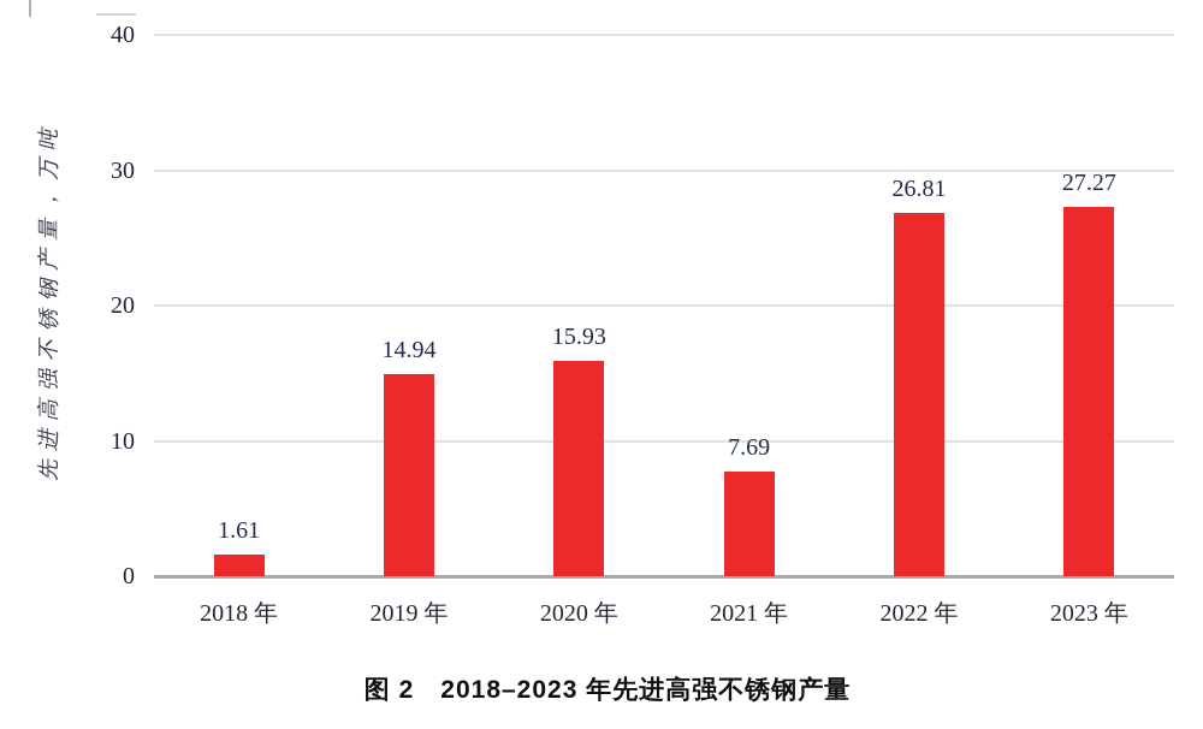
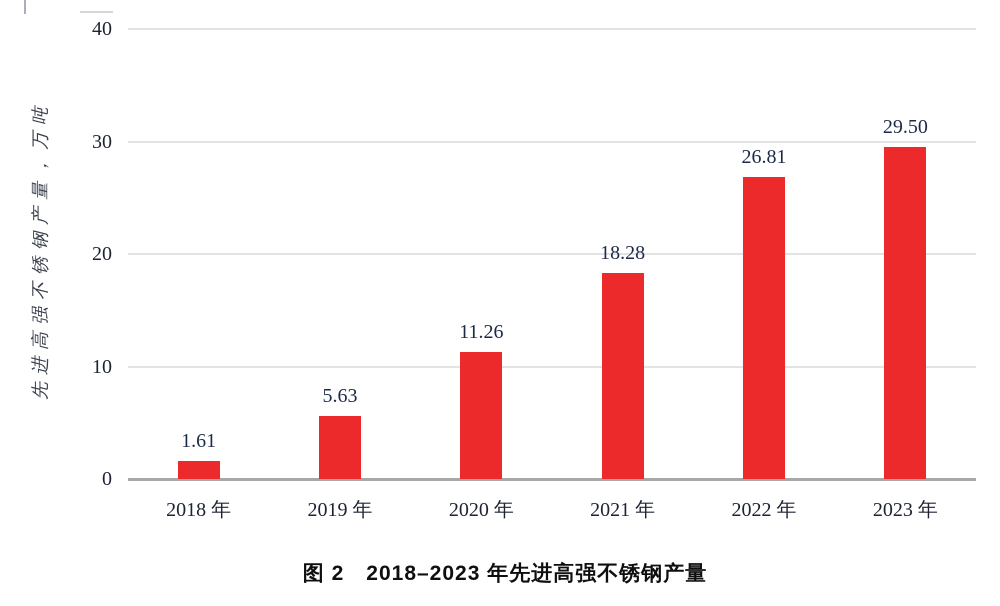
2019 年: 14.94 -> 5.63
2020 年: 15.93 -> 11.26
2021 年: 7.69 -> 18.28
2023 年: 27.27 -> 29.50
